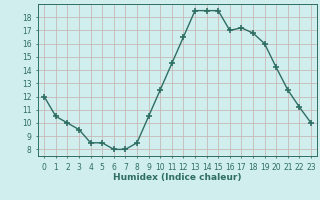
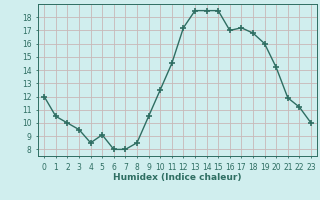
5: 8.5 -> 9.1
12: 16.5 -> 17.2
21: 12.5 -> 11.9
